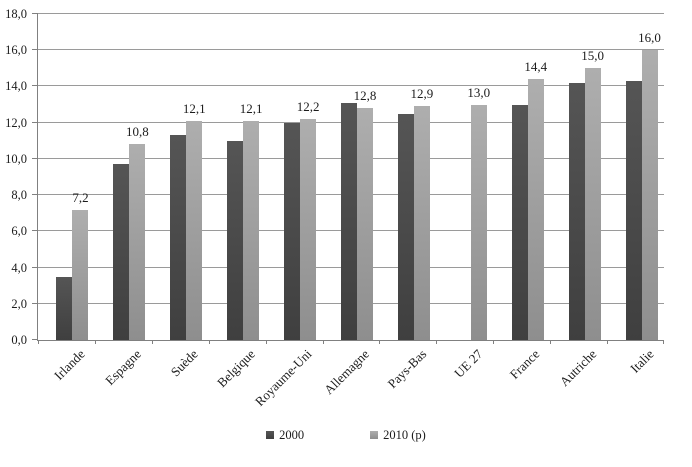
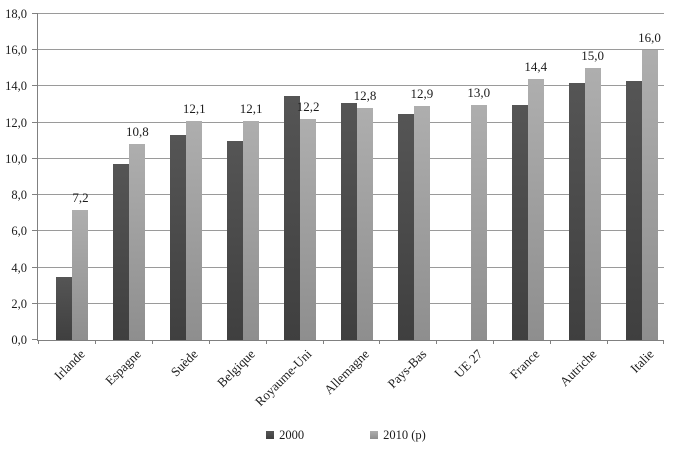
2000/Royaume-Uni: 12,0 -> 13,5
